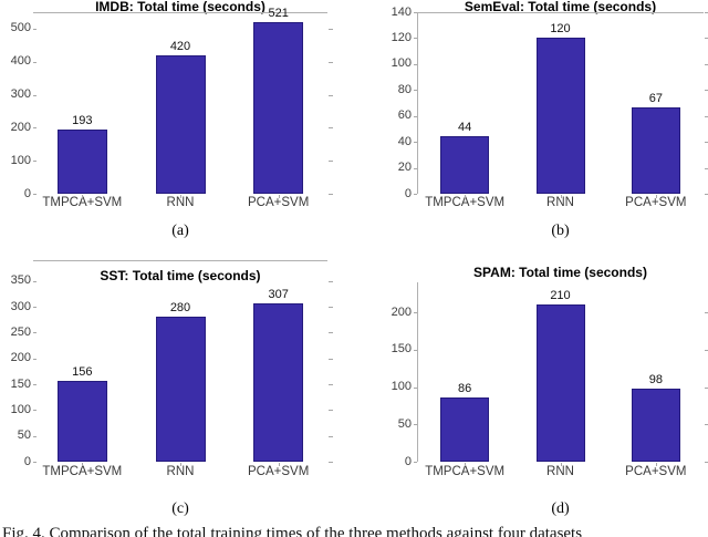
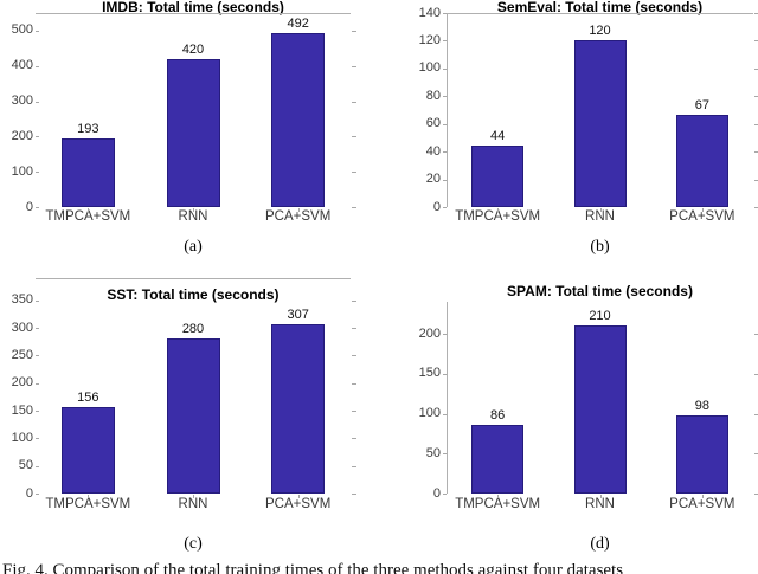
IMDB: Total time (seconds)/PCA+SVM: 521 -> 492
